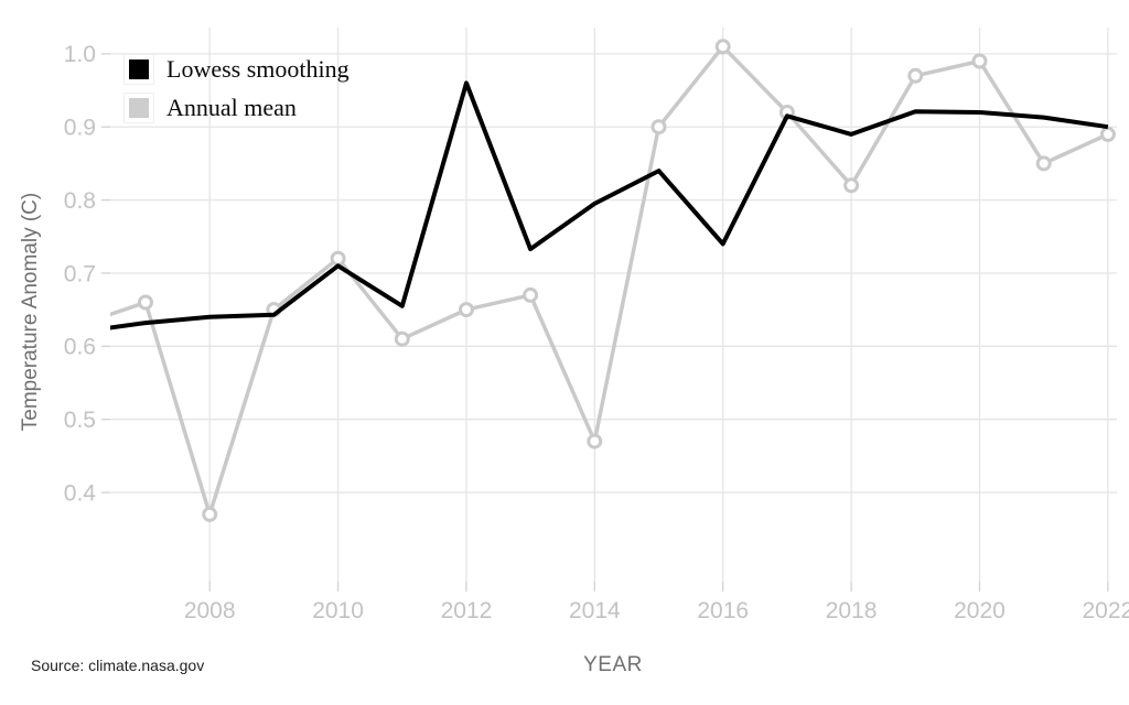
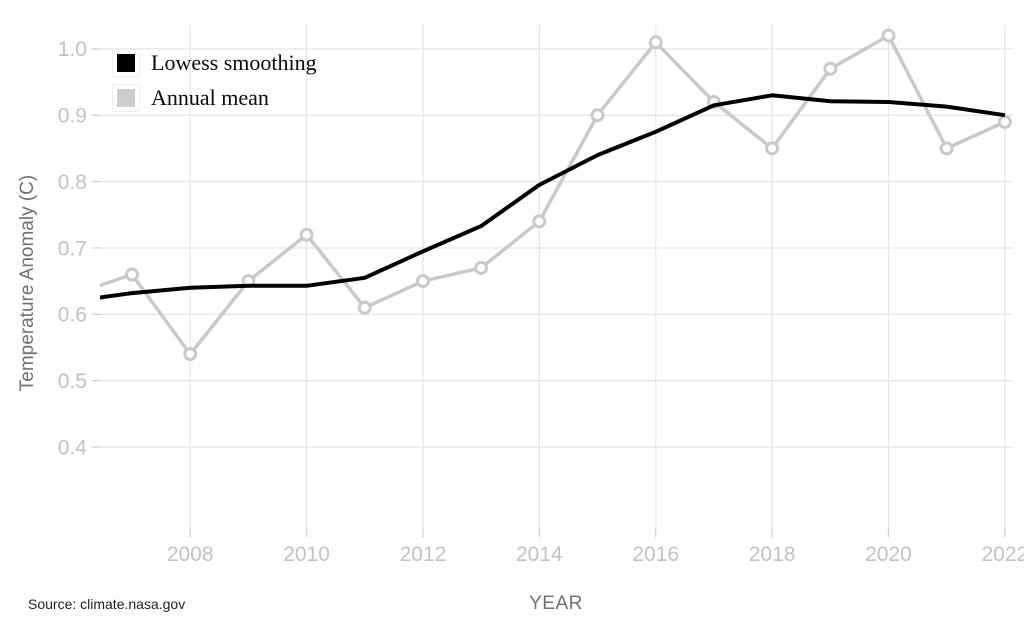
Annual mean/2008: 0.37 -> 0.54
Lowess smoothing/2010: 0.71 -> 0.64
Lowess smoothing/2012: 0.96 -> 0.69
Annual mean/2014: 0.47 -> 0.74
Lowess smoothing/2016: 0.74 -> 0.88
Annual mean/2018: 0.82 -> 0.85
Lowess smoothing/2018: 0.89 -> 0.93
Annual mean/2020: 0.99 -> 1.02
